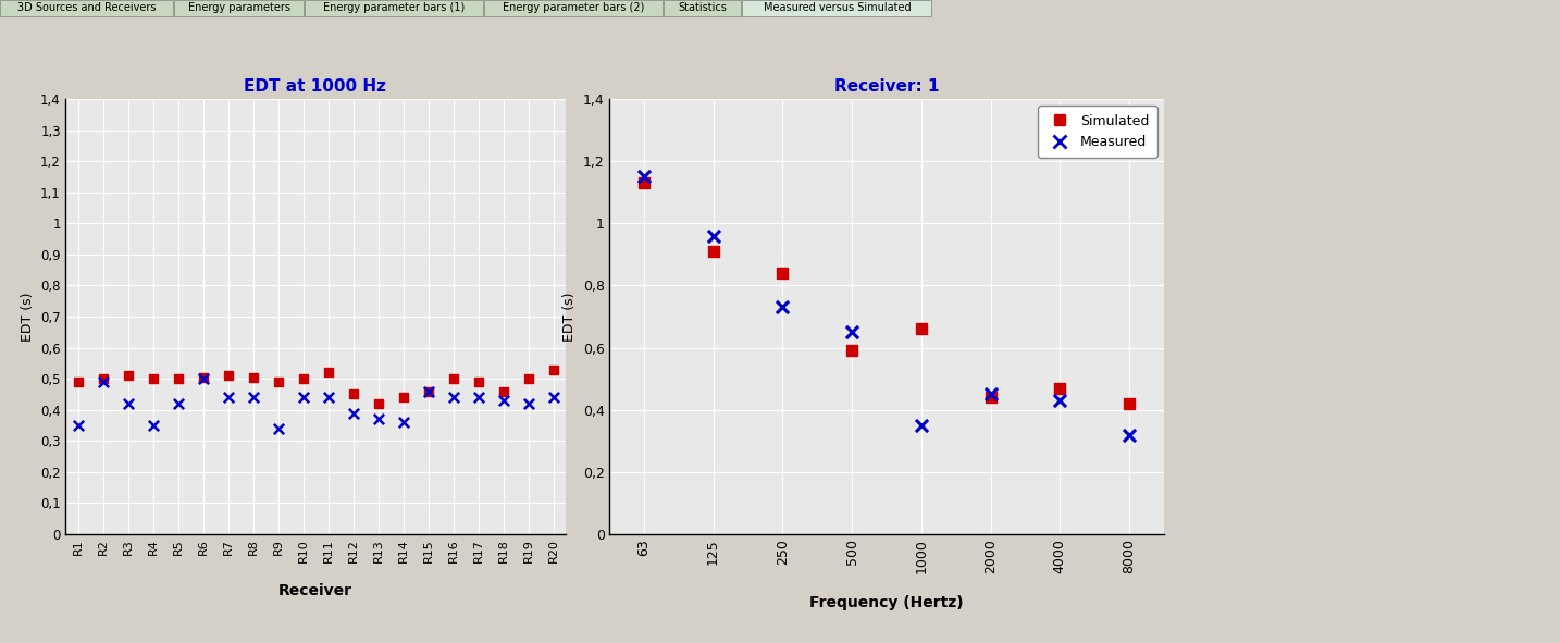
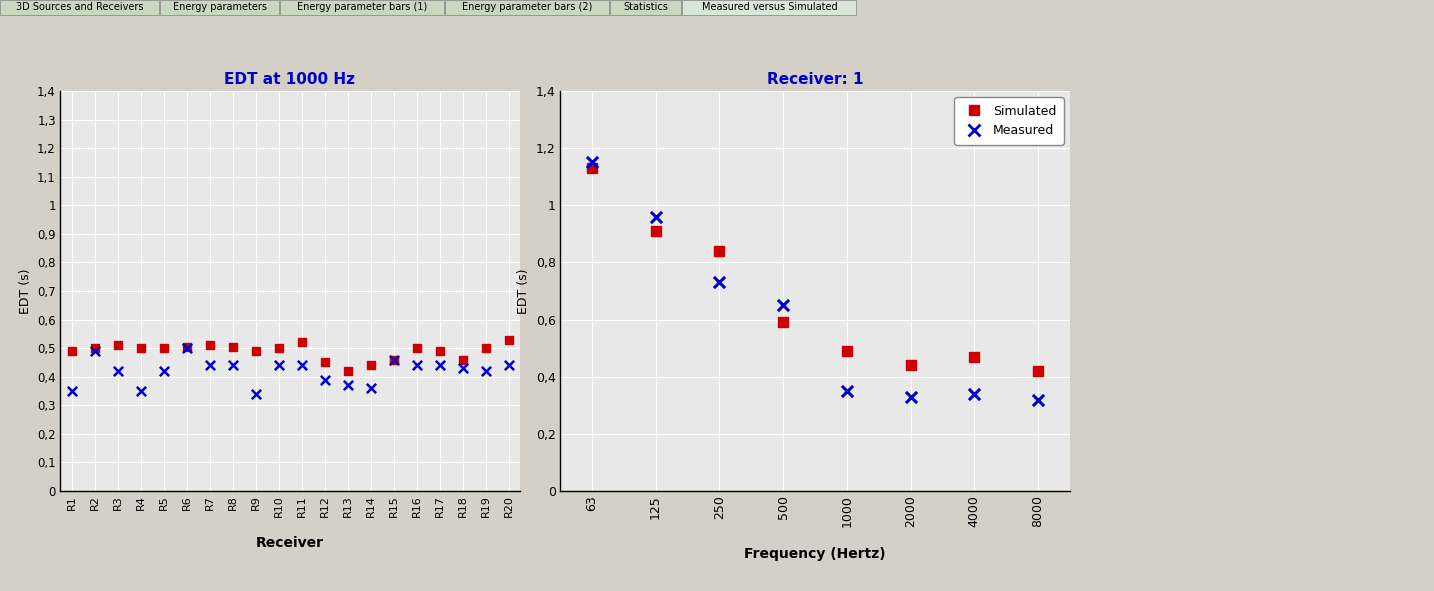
Receiver: 1/Simulated/1000: 0,66 -> 0,49
Receiver: 1/Measured/2000: 0,45 -> 0,33
Receiver: 1/Measured/4000: 0,43 -> 0,34
